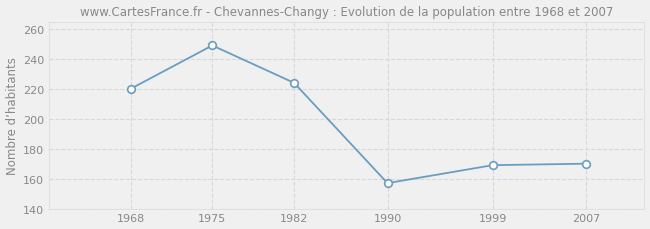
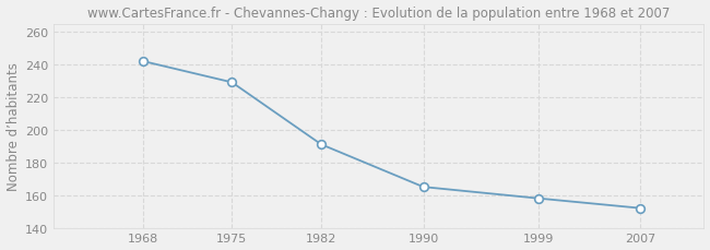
1968: 220 -> 242
1975: 249 -> 229
1982: 224 -> 191
1990: 157 -> 165
1999: 169 -> 158
2007: 170 -> 152
